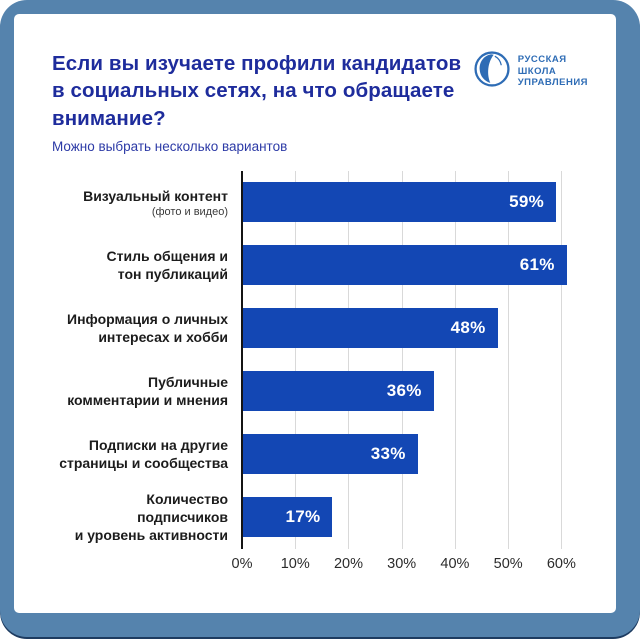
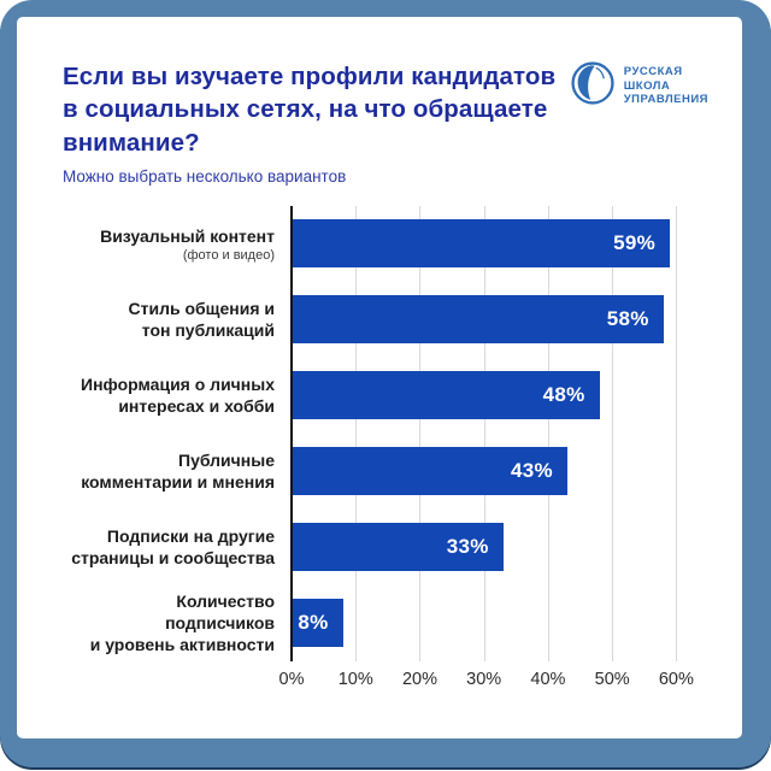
Стиль общения и тон публикаций: 61% -> 58%
Публичные комментарии и мнения: 36% -> 43%
Количество подписчиков и уровень активности: 17% -> 8%
